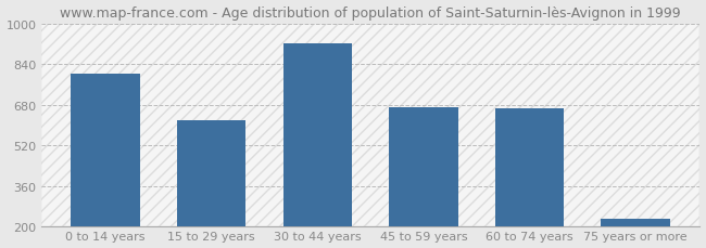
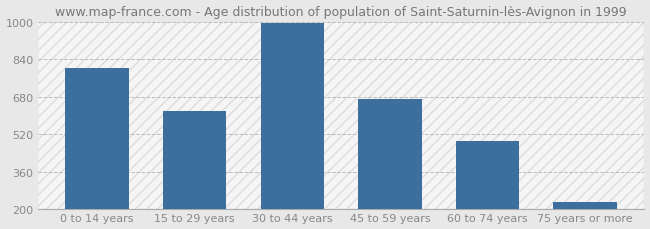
30 to 44 years: 920 -> 993
60 to 74 years: 665 -> 492
